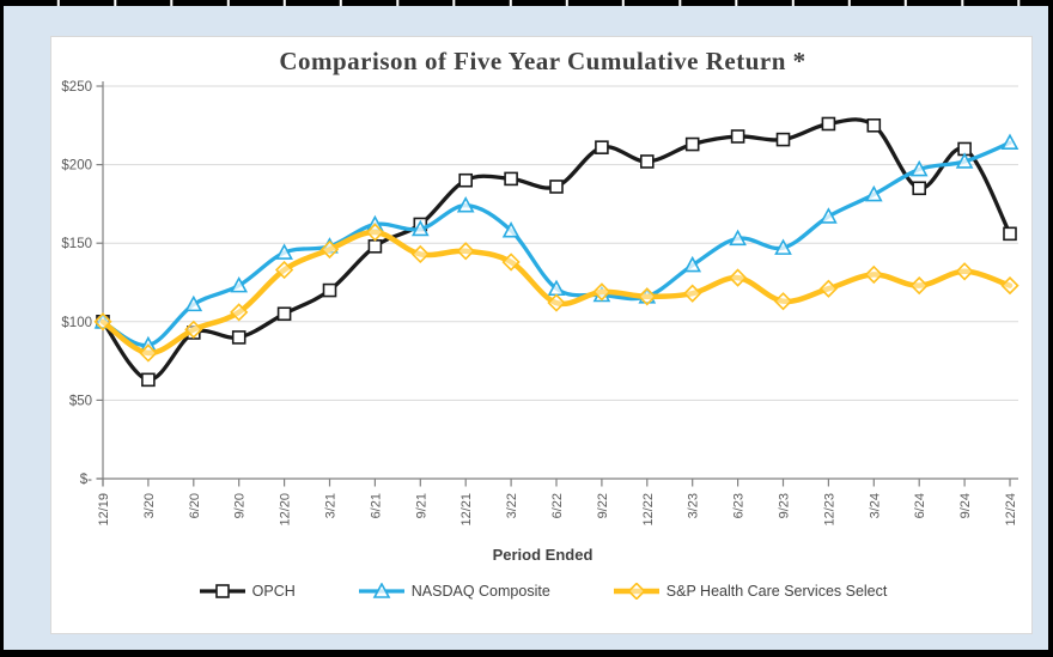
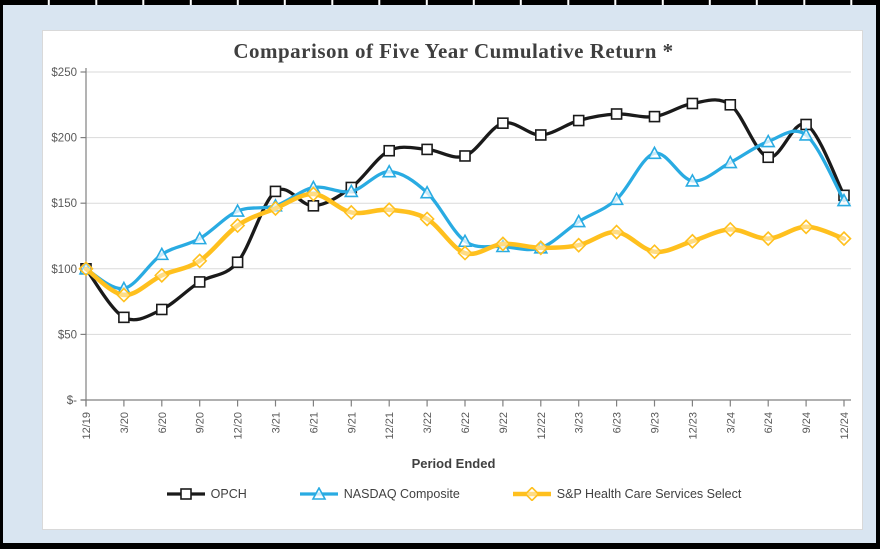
OPCH/6/20: $93 -> $69
OPCH/3/21: $120 -> $159
NASDAQ Composite/9/23: $147 -> $188
NASDAQ Composite/12/24: $214 -> $152
